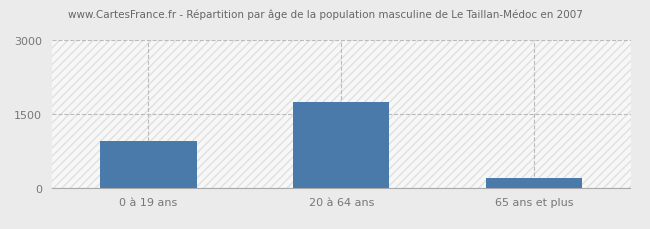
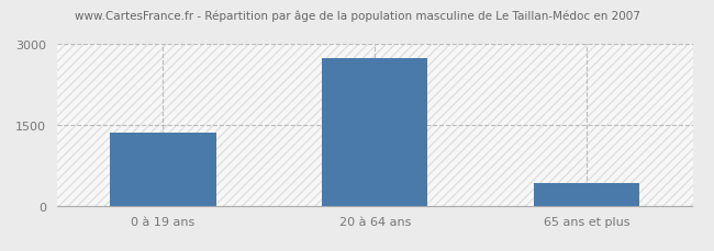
0 à 19 ans: 950 -> 1350
20 à 64 ans: 1750 -> 2750
65 ans et plus: 200 -> 430
